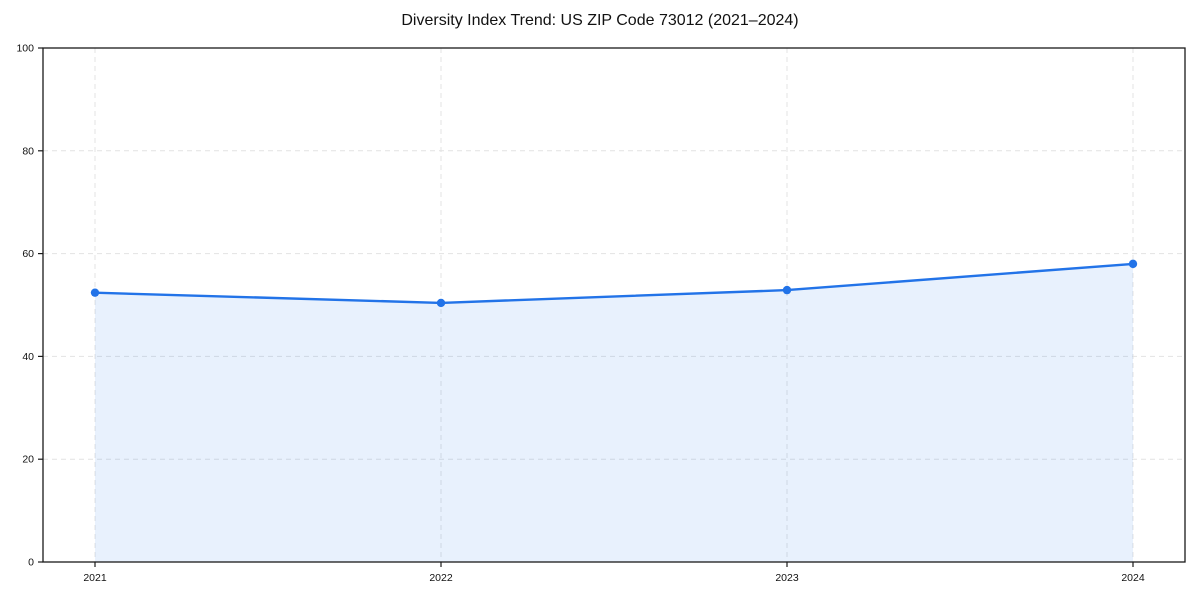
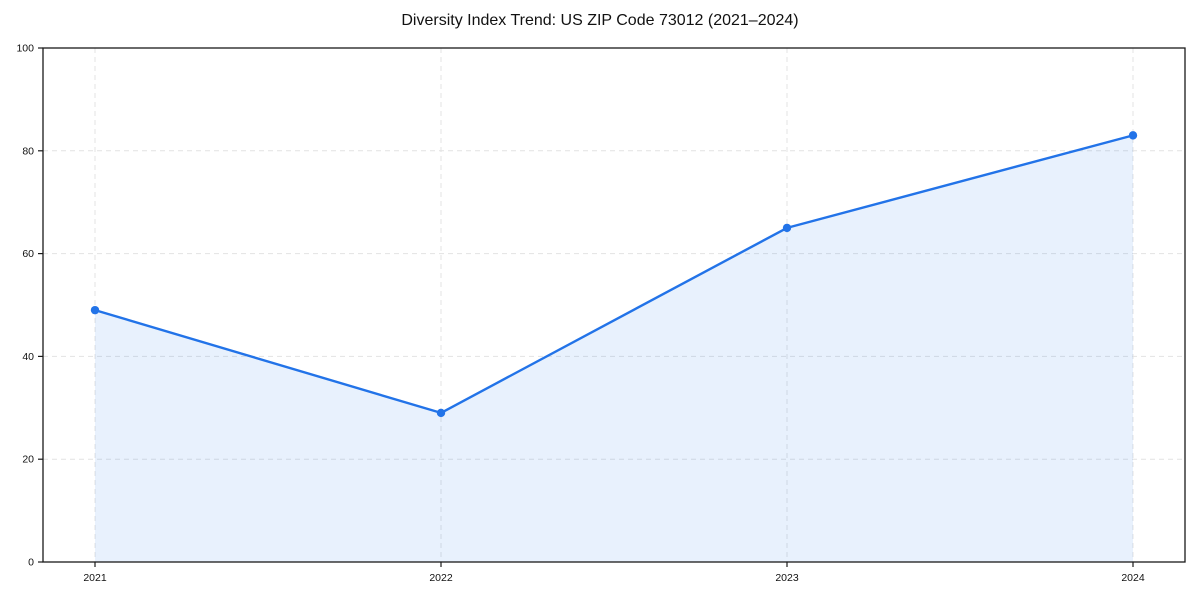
2021: 52 -> 49
2022: 50 -> 29
2023: 53 -> 65
2024: 58 -> 83
